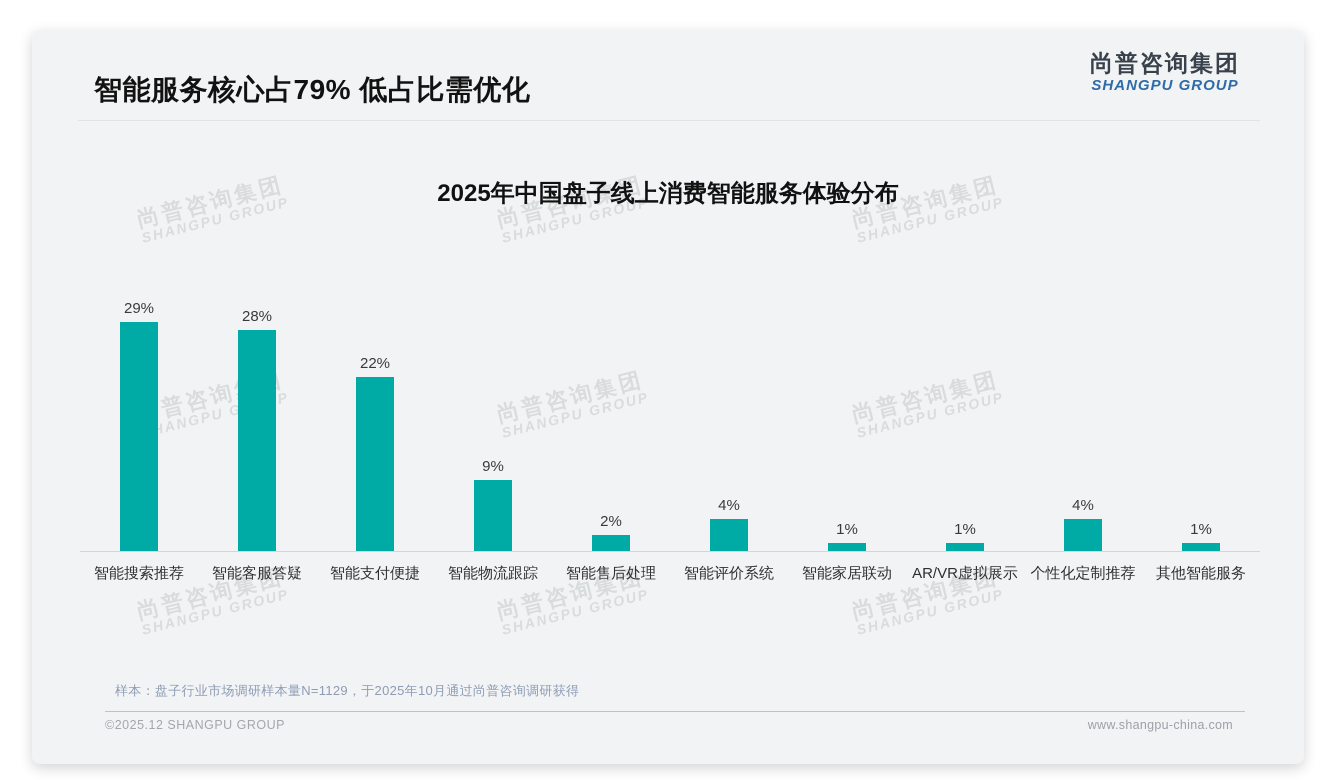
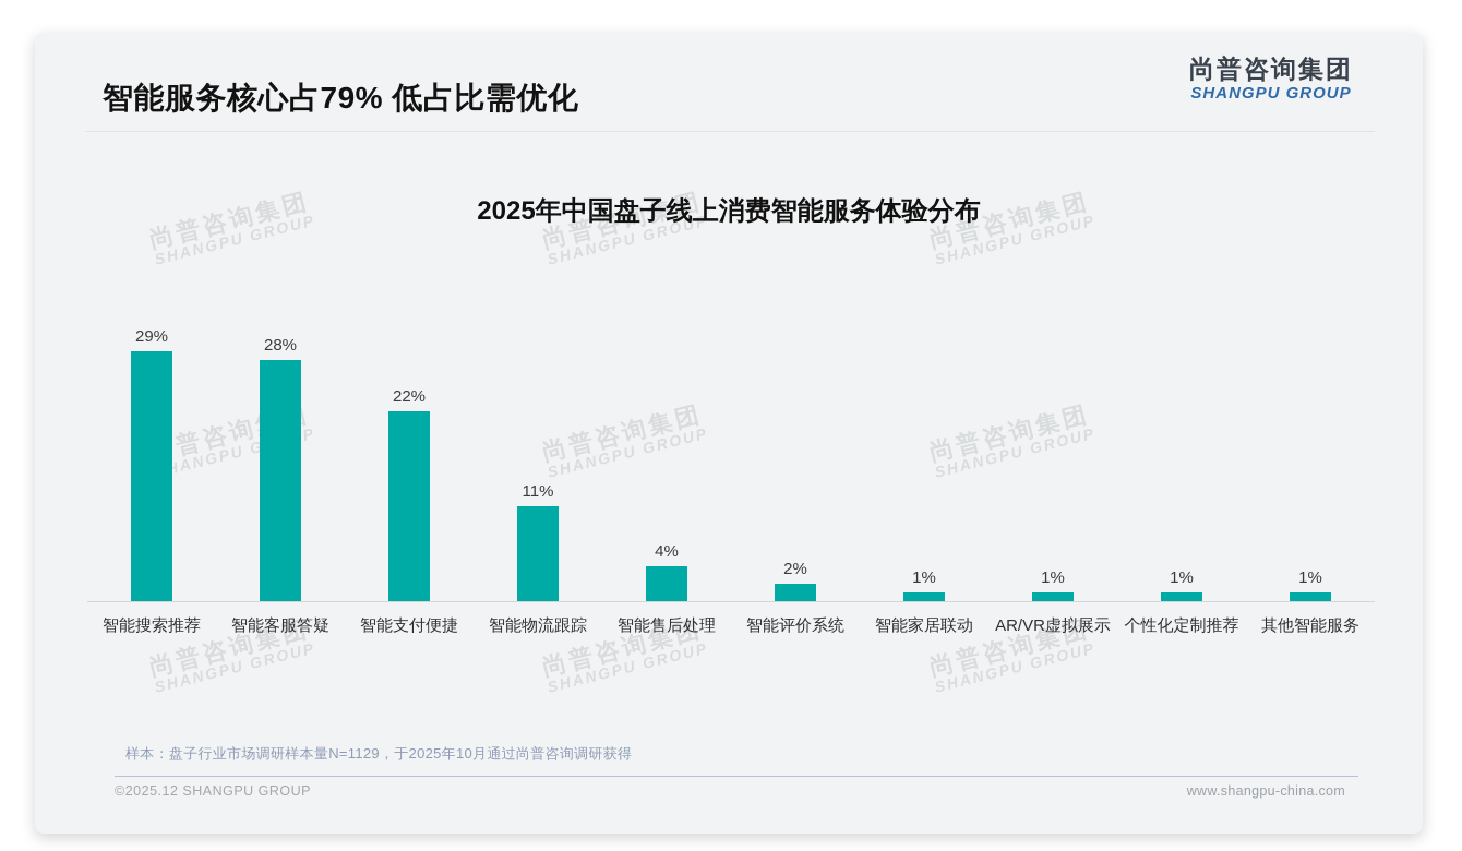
智能物流跟踪: 9% -> 11%
智能售后处理: 2% -> 4%
智能评价系统: 4% -> 2%
个性化定制推荐: 4% -> 1%
